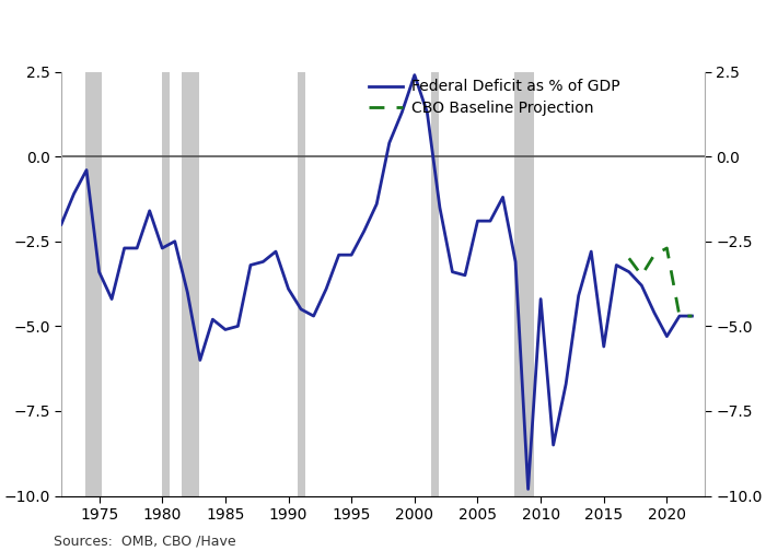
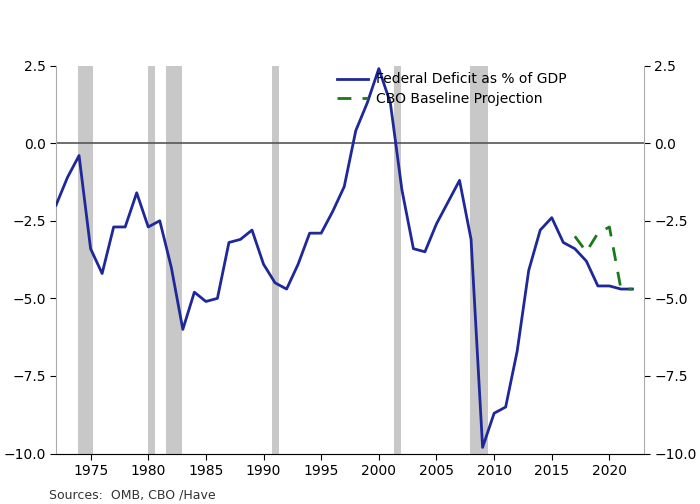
Federal Deficit as % of GDP/2005: -1.9 -> -2.6
Federal Deficit as % of GDP/2010: -4.2 -> -8.7
Federal Deficit as % of GDP/2015: -5.6 -> -2.4
Federal Deficit as % of GDP/2020: -5.3 -> -4.6
